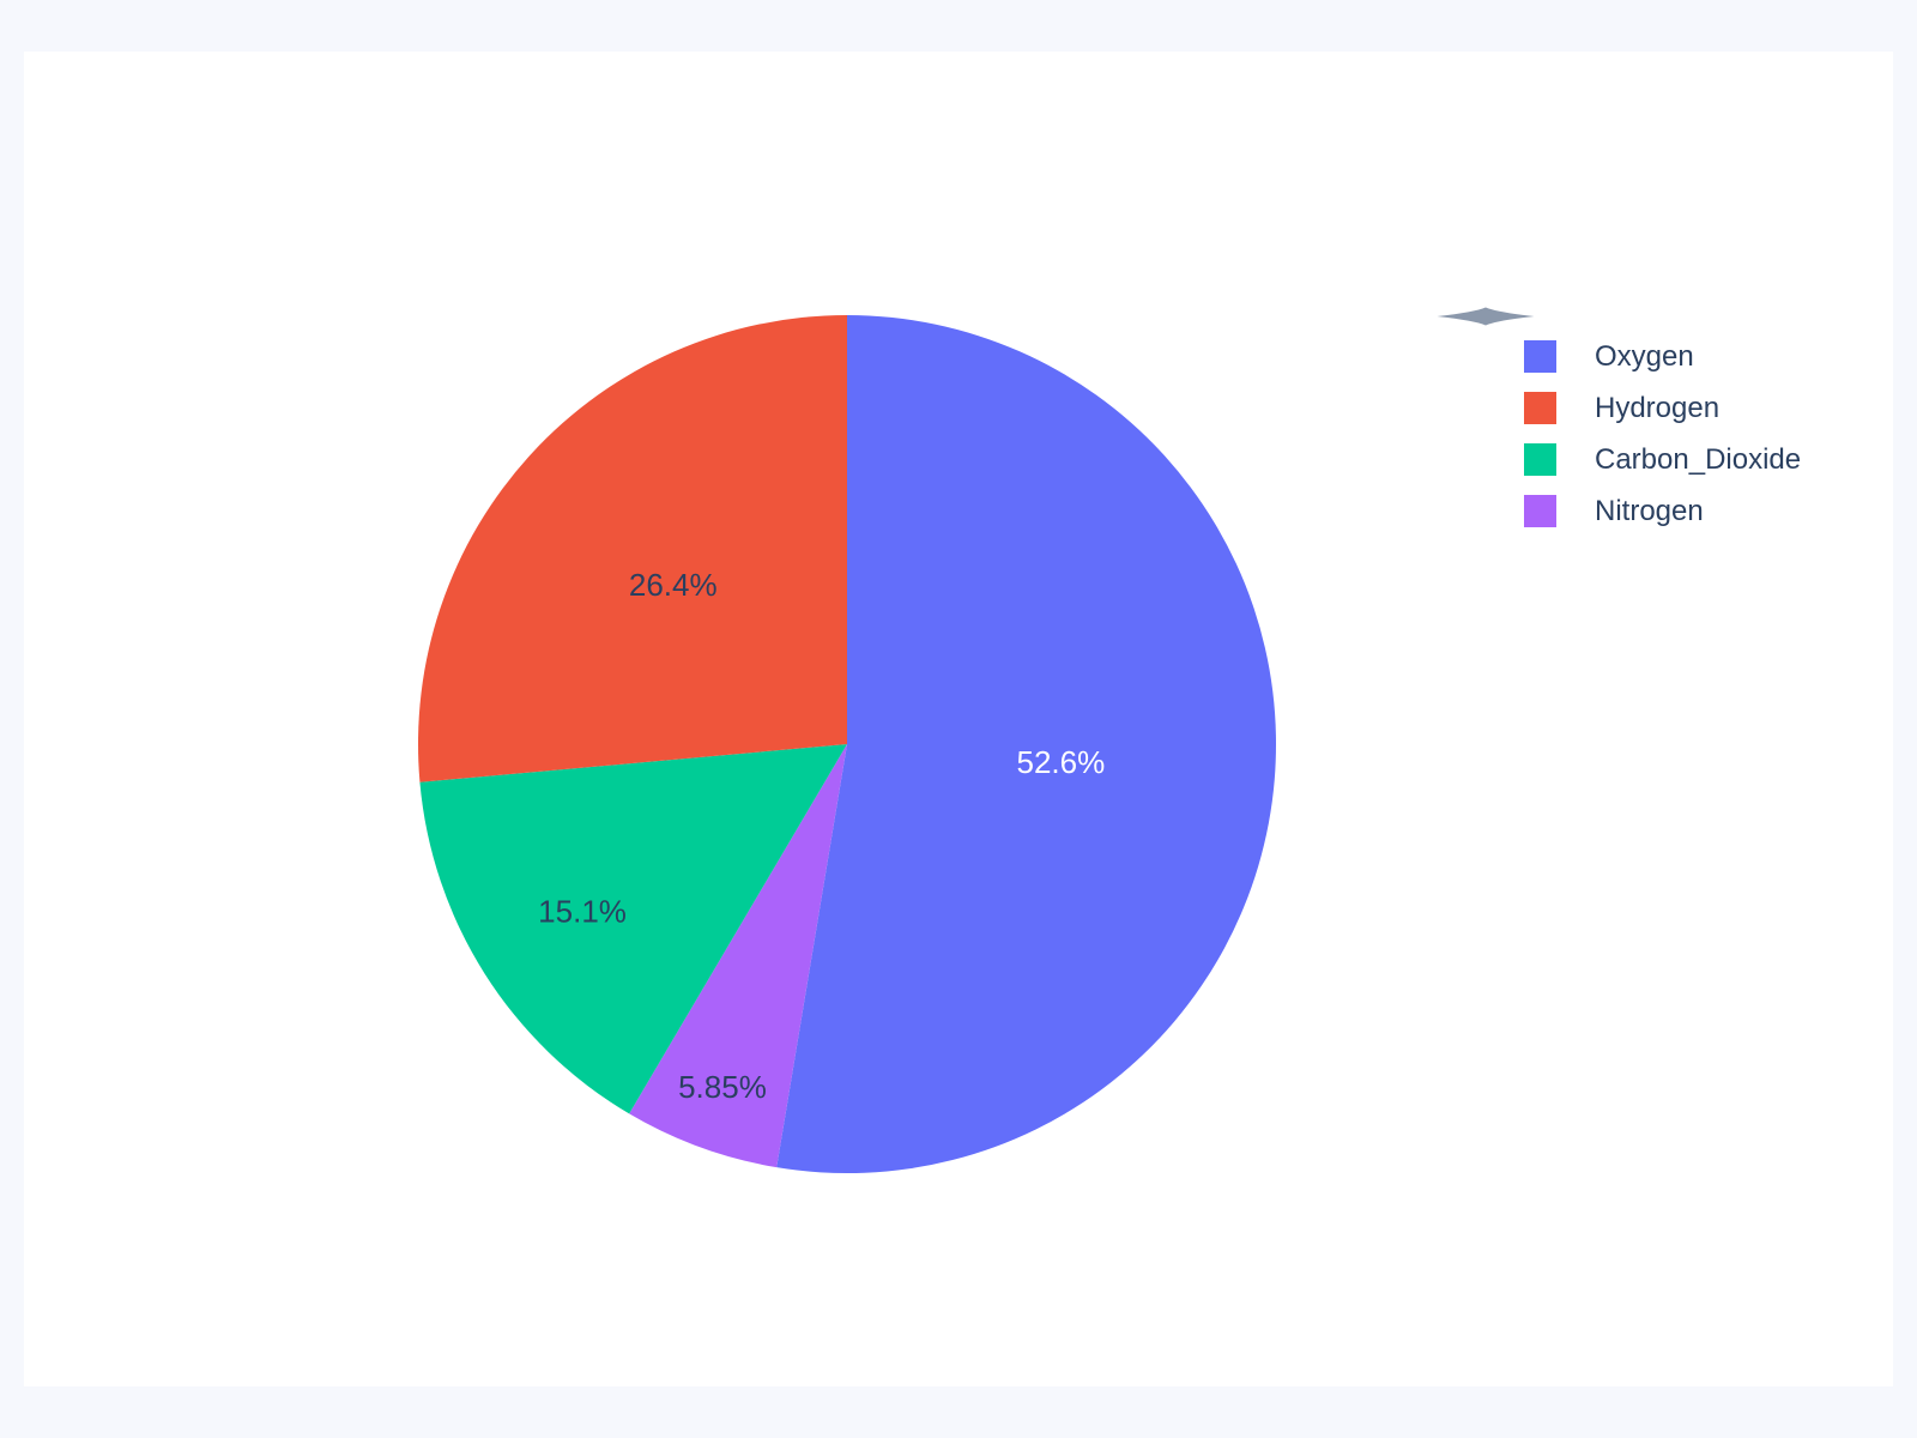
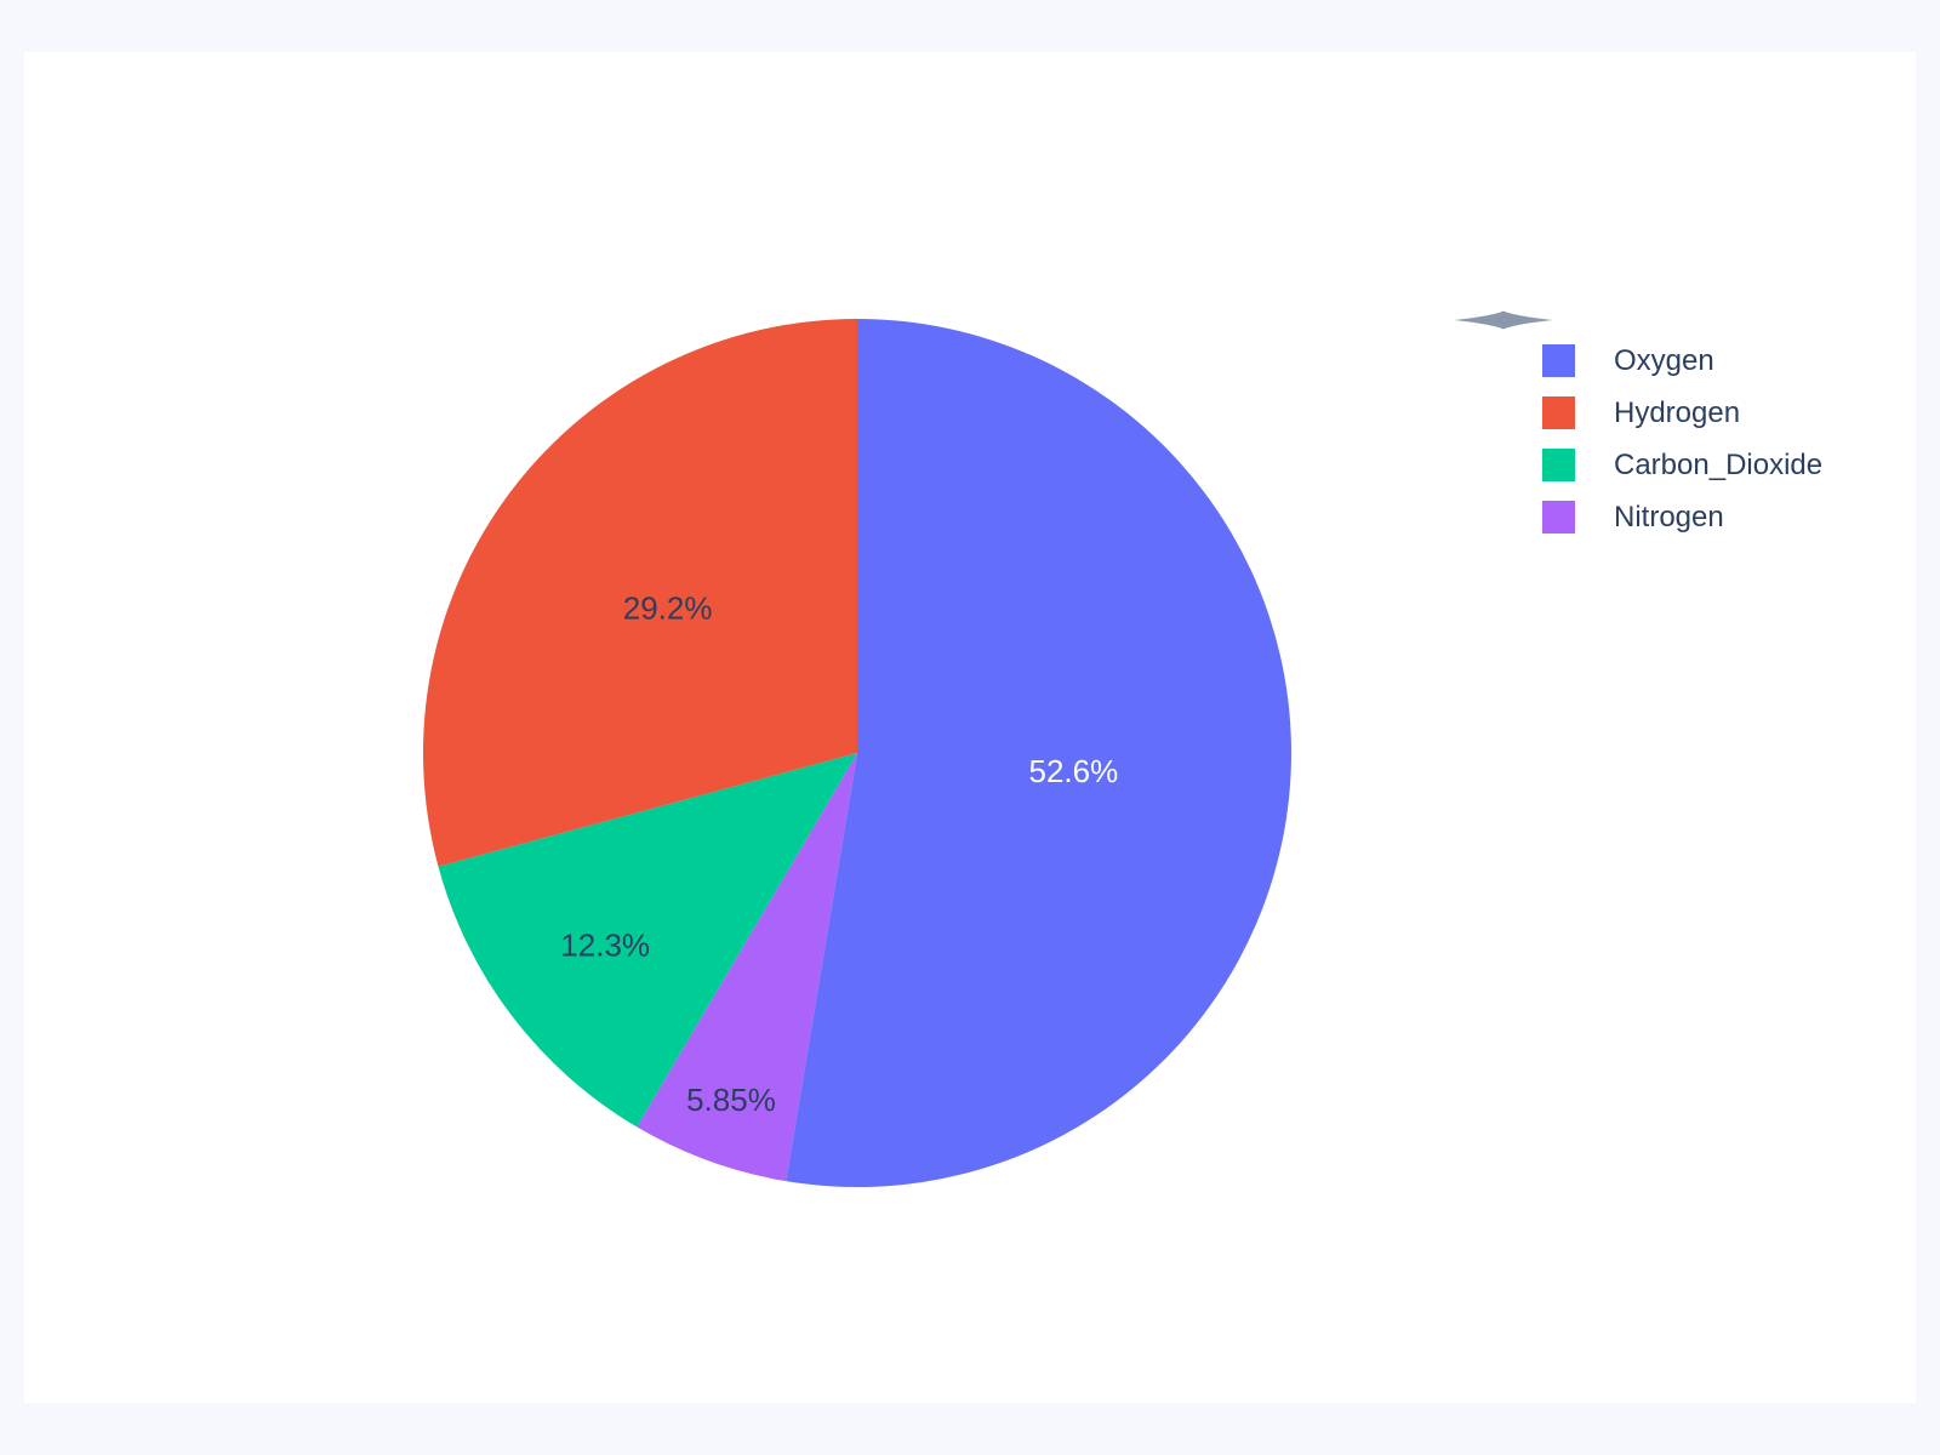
Hydrogen: 26.4% -> 29.2%
Carbon_Dioxide: 15.1% -> 12.3%
